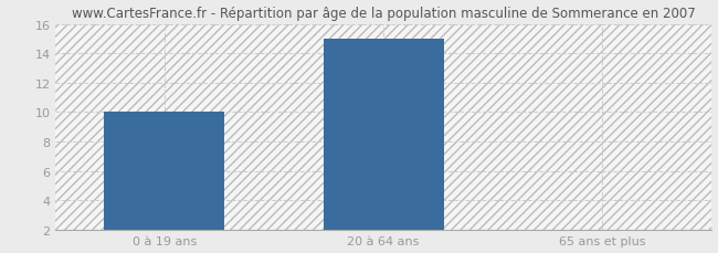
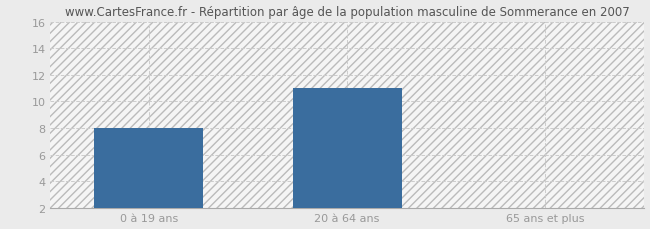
0 à 19 ans: 10 -> 8
20 à 64 ans: 15 -> 11
